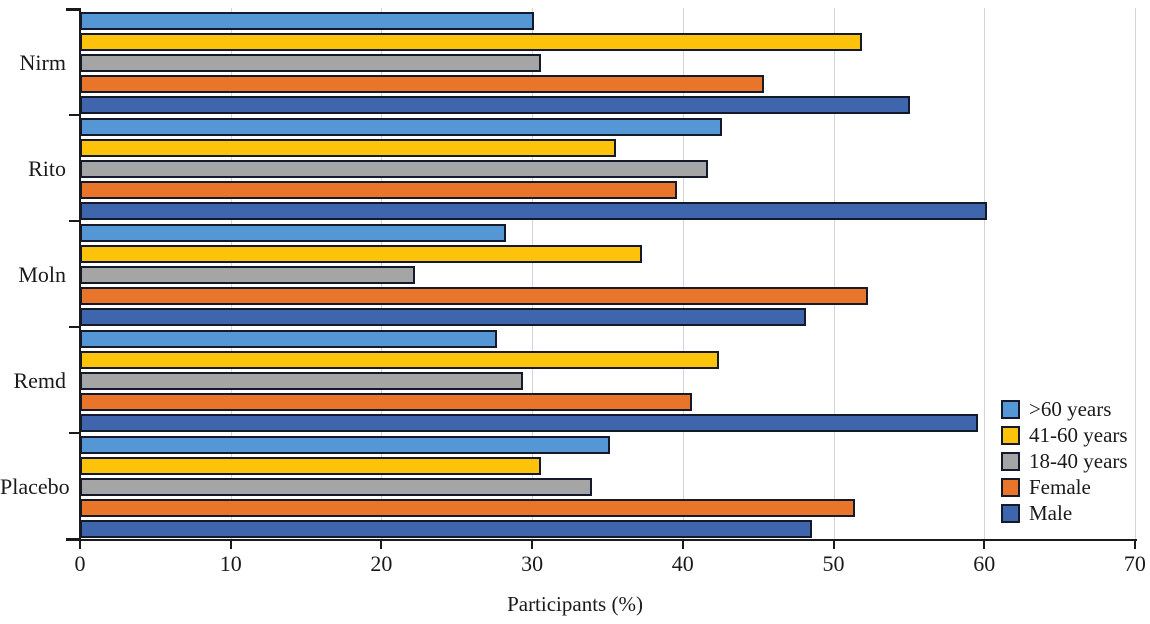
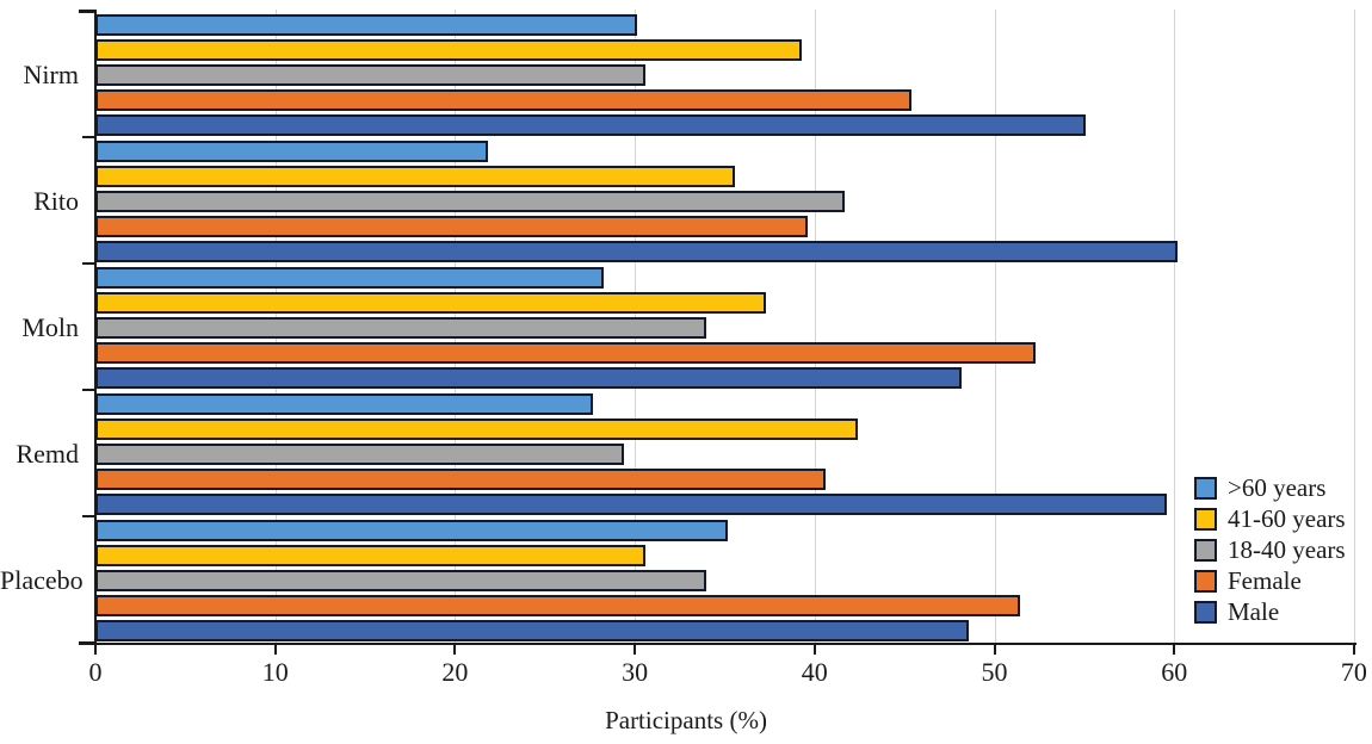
41-60 years/Nirm: 51.9 -> 39.3
>60 years/Rito: 42.6 -> 21.8
18-40 years/Moln: 22.2 -> 34.0
